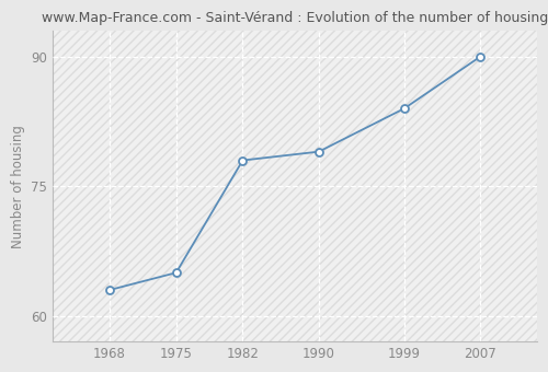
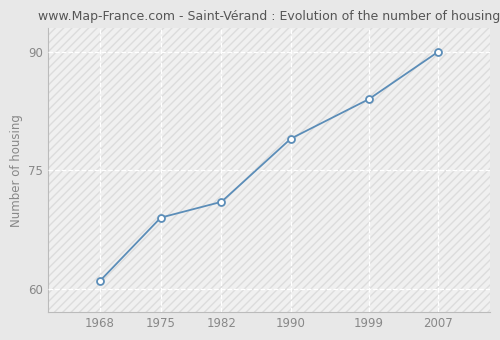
1968: 63 -> 61
1975: 65 -> 69
1982: 78 -> 71
